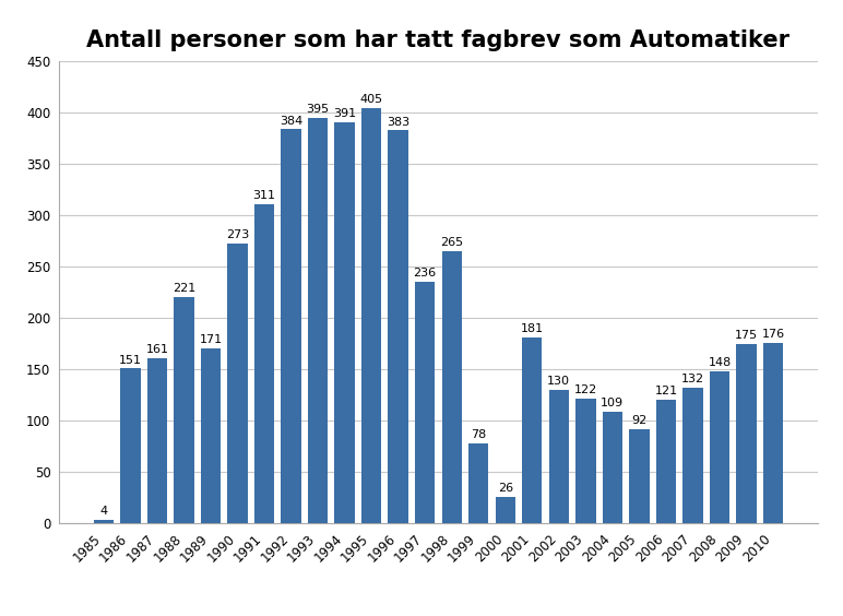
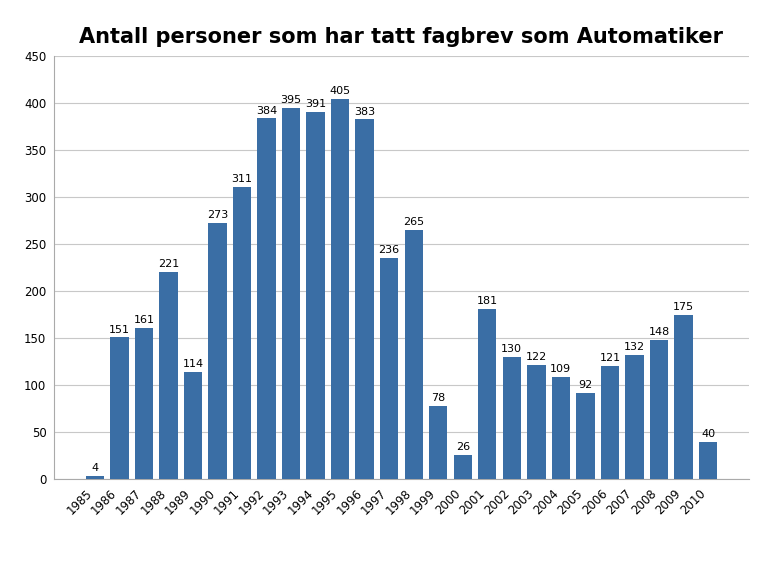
1989: 171 -> 114
2010: 176 -> 40
